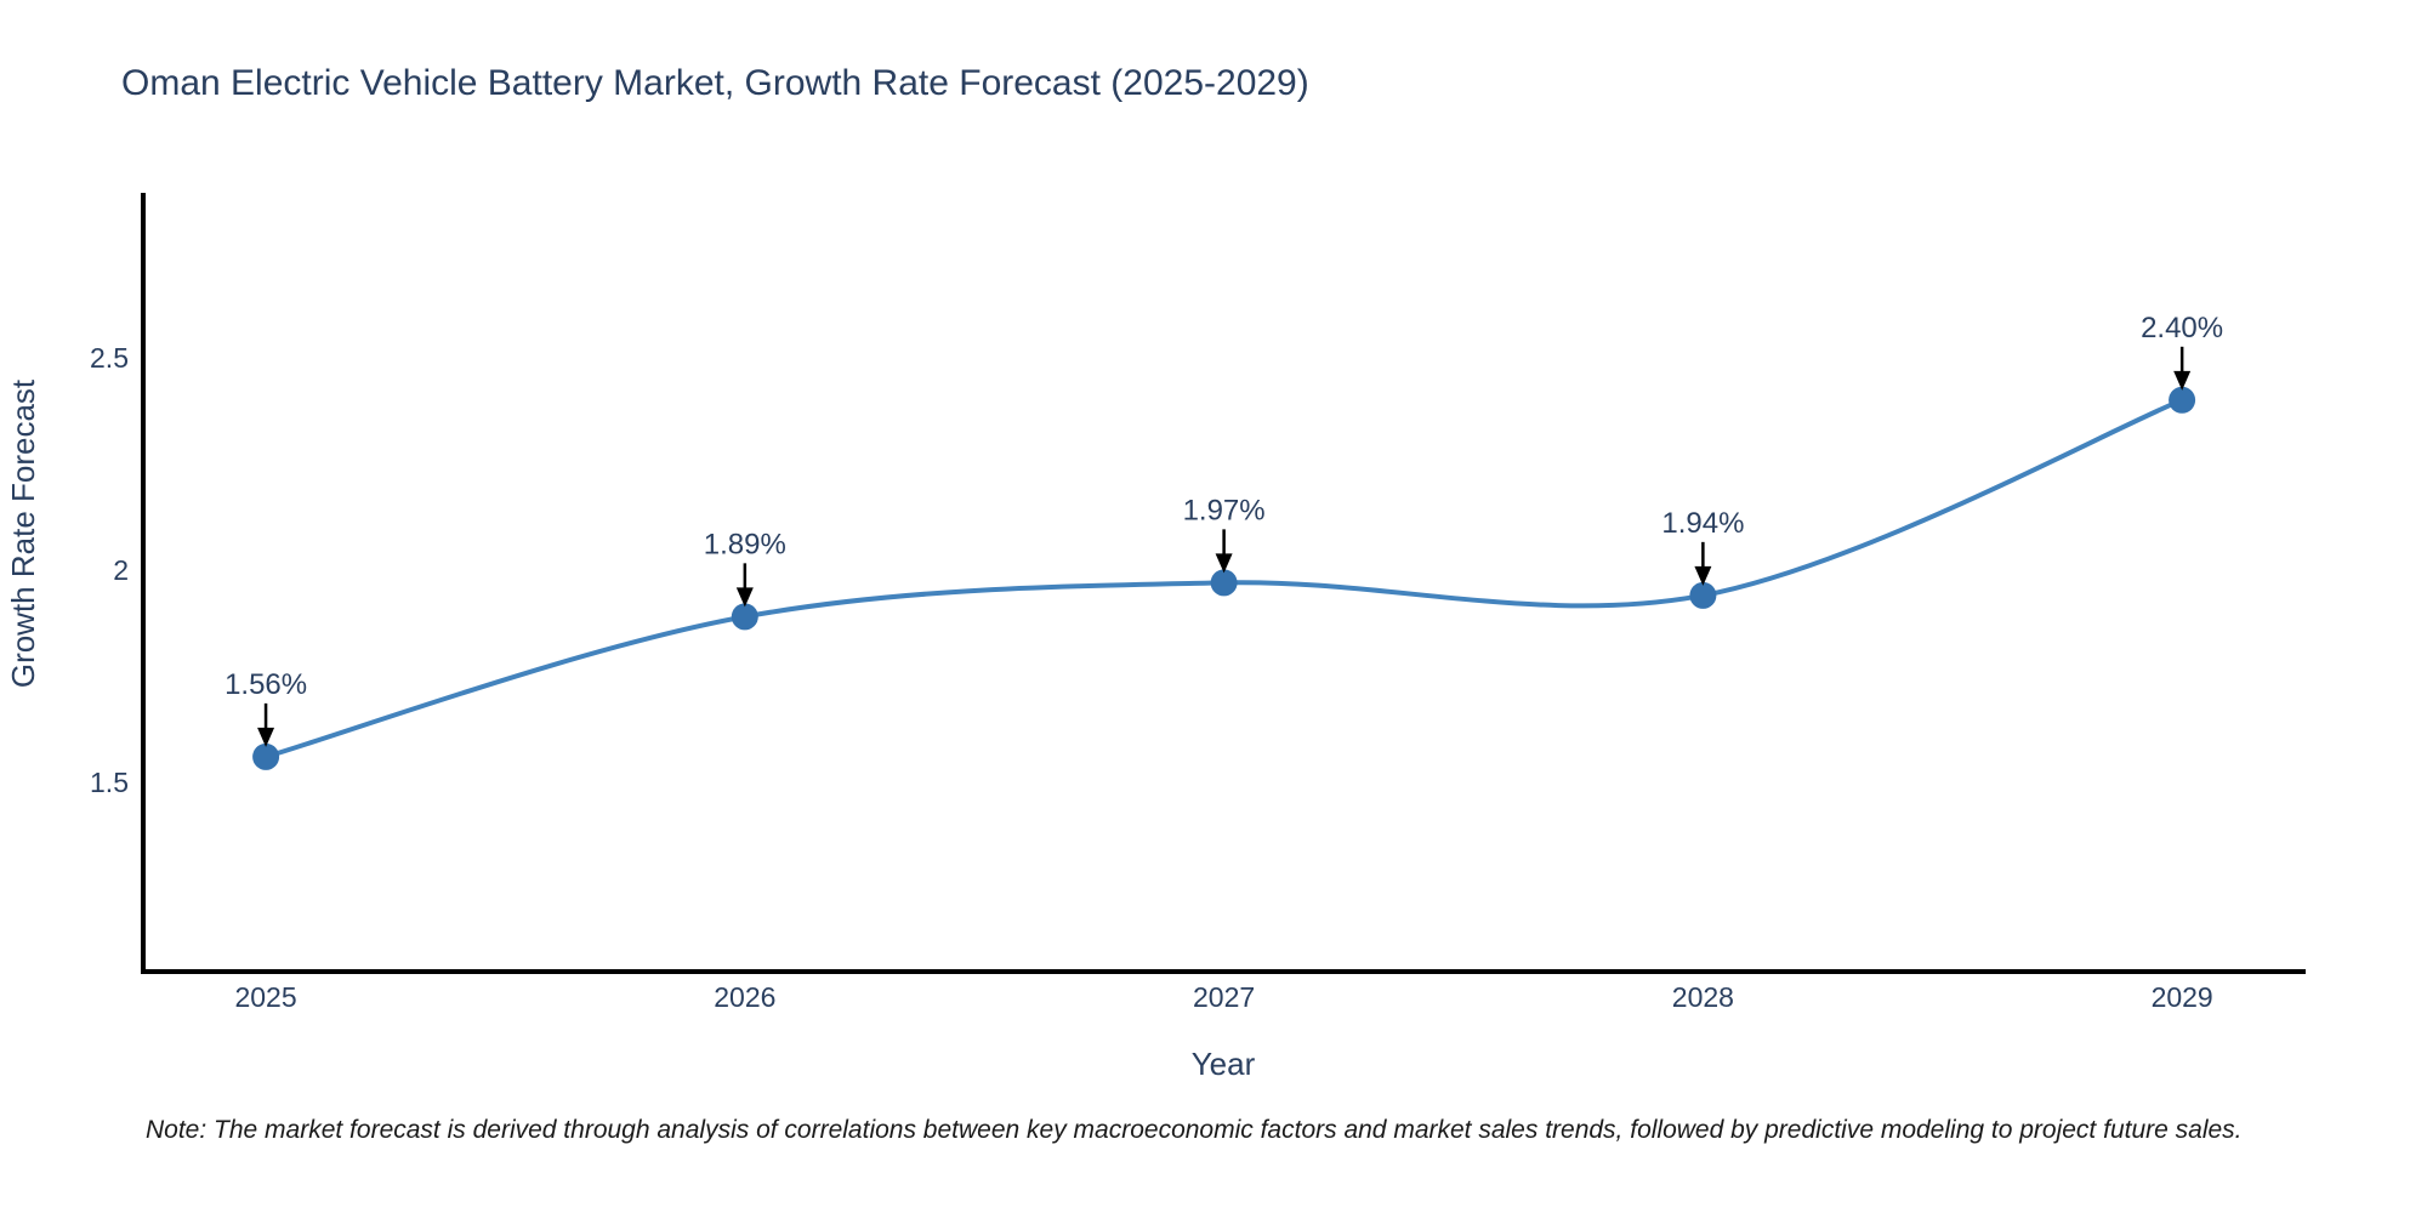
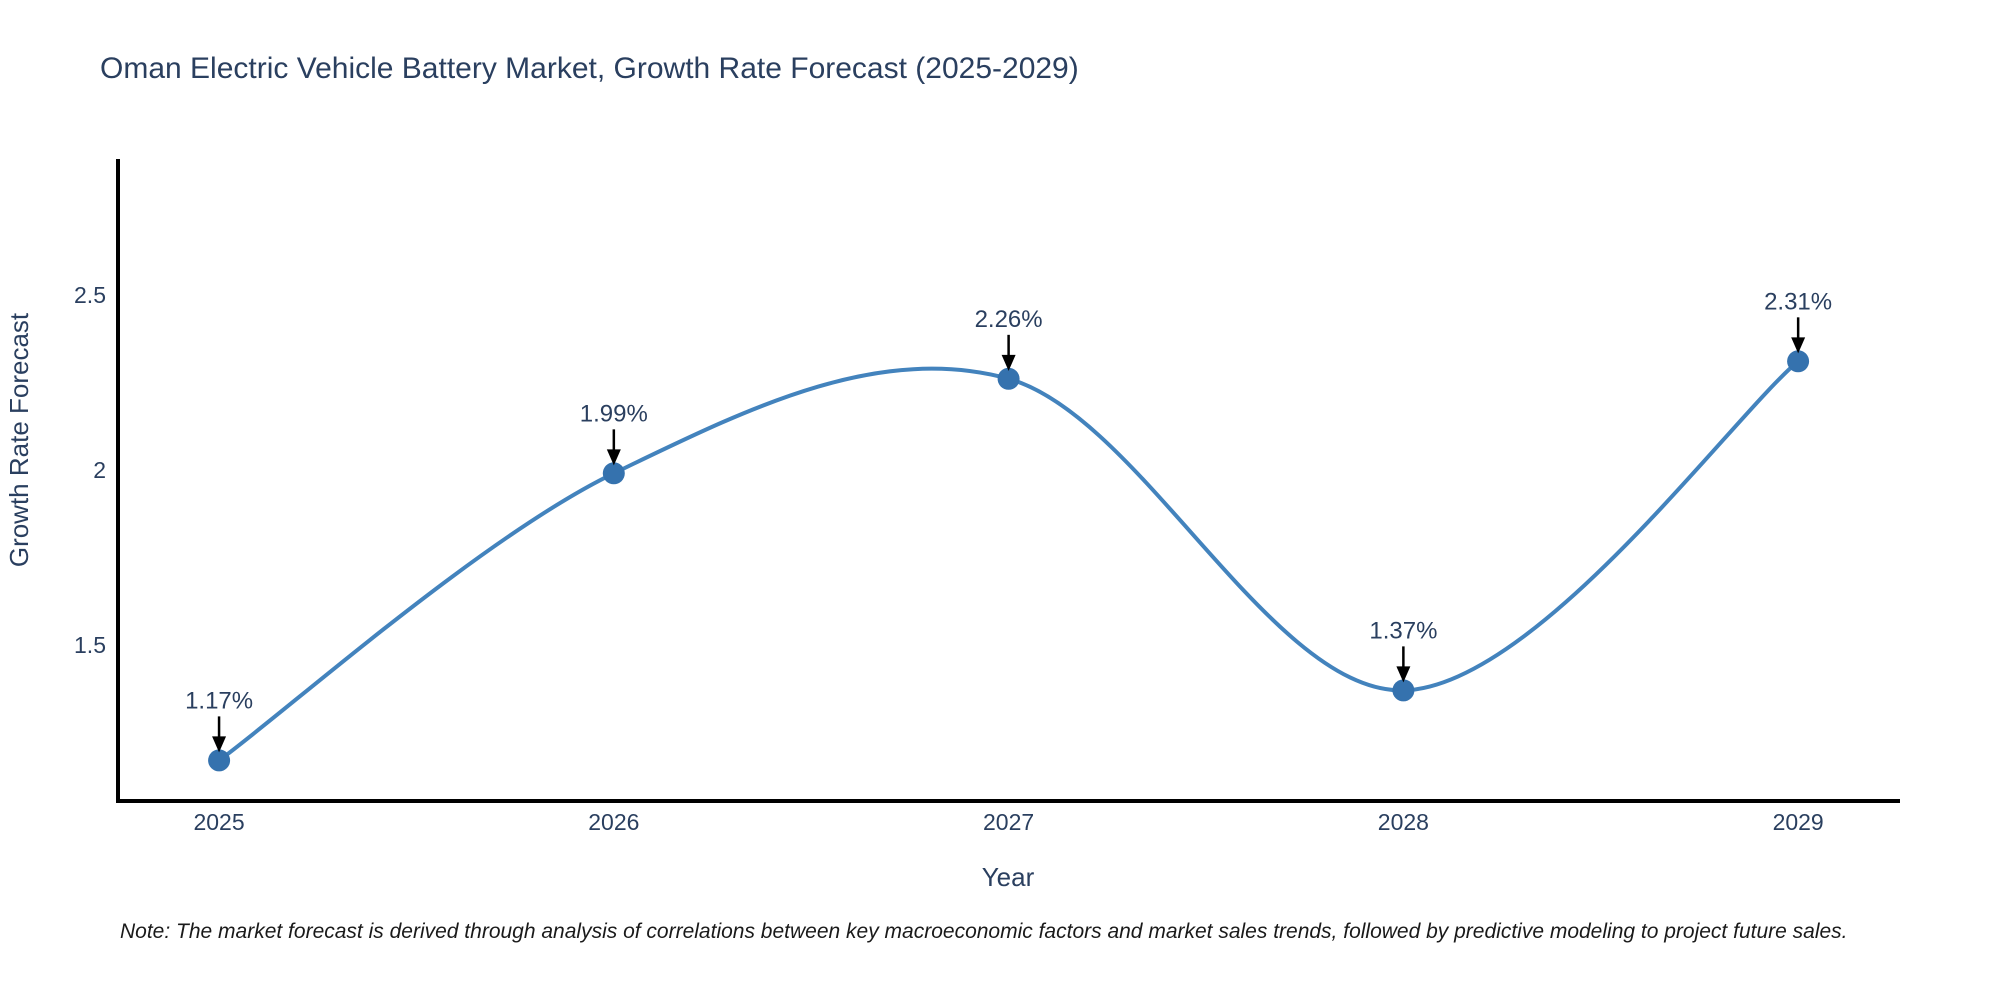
2025: 1.56% -> 1.17%
2026: 1.89% -> 1.99%
2027: 1.97% -> 2.26%
2028: 1.94% -> 1.37%
2029: 2.40% -> 2.31%
